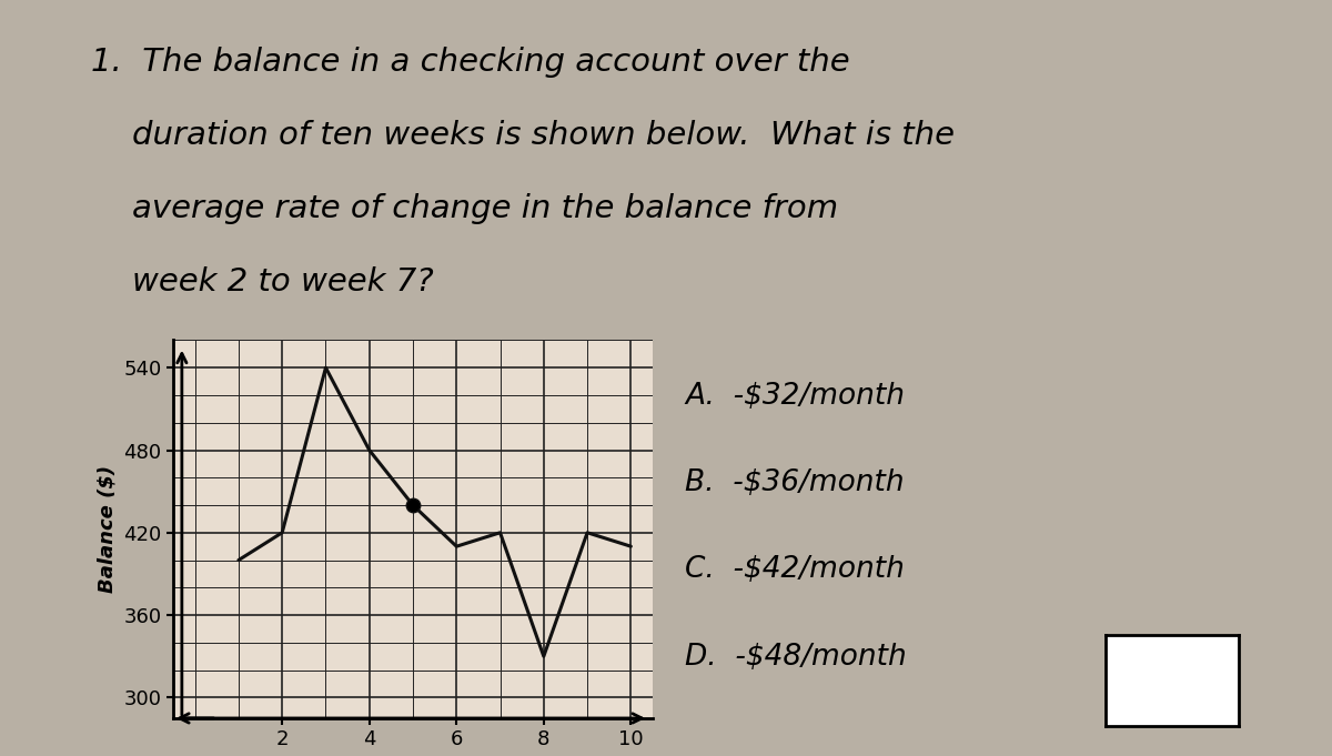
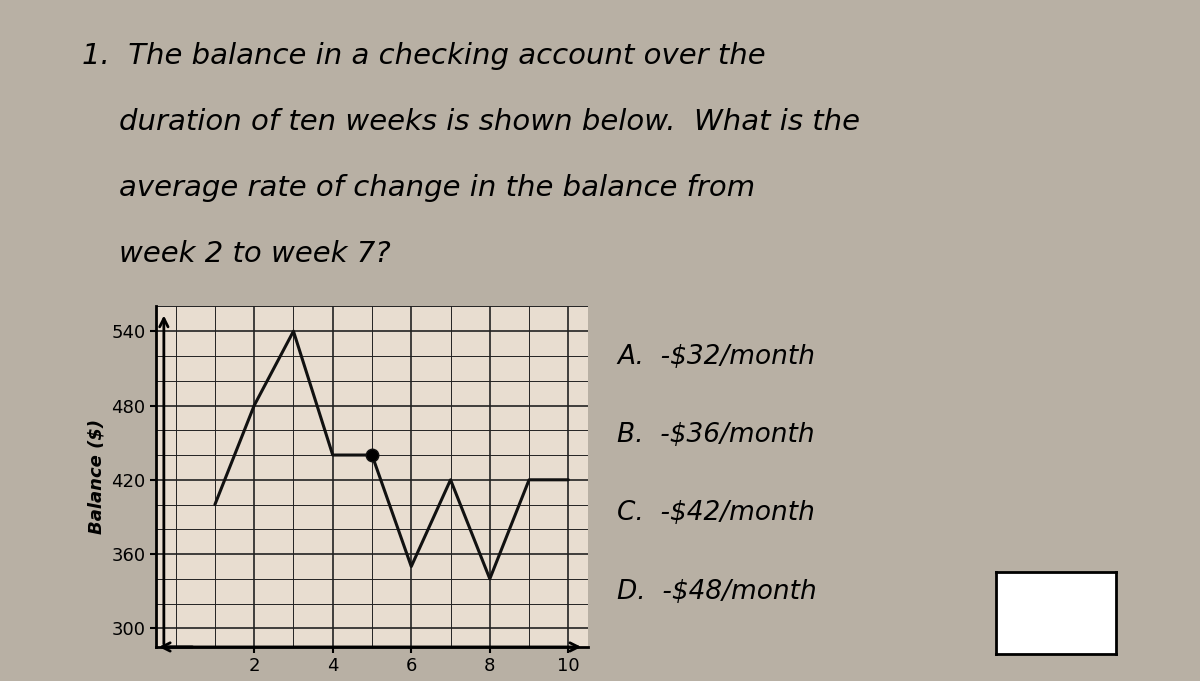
2: 420 -> 480
4: 480 -> 440
6: 410 -> 350
8: 330 -> 340
10: 410 -> 420
